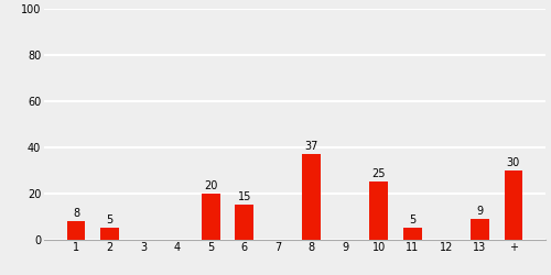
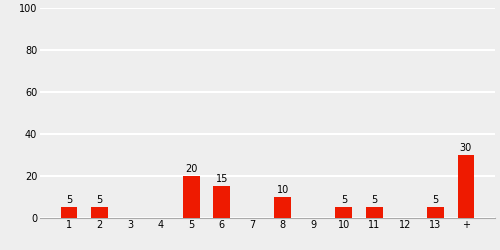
1: 8 -> 5
8: 37 -> 10
10: 25 -> 5
13: 9 -> 5
